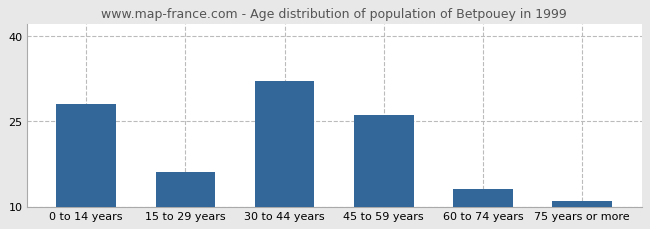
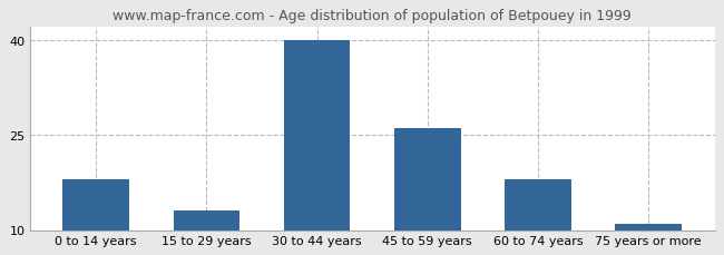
0 to 14 years: 28 -> 18
15 to 29 years: 16 -> 13
30 to 44 years: 32 -> 40
60 to 74 years: 13 -> 18
